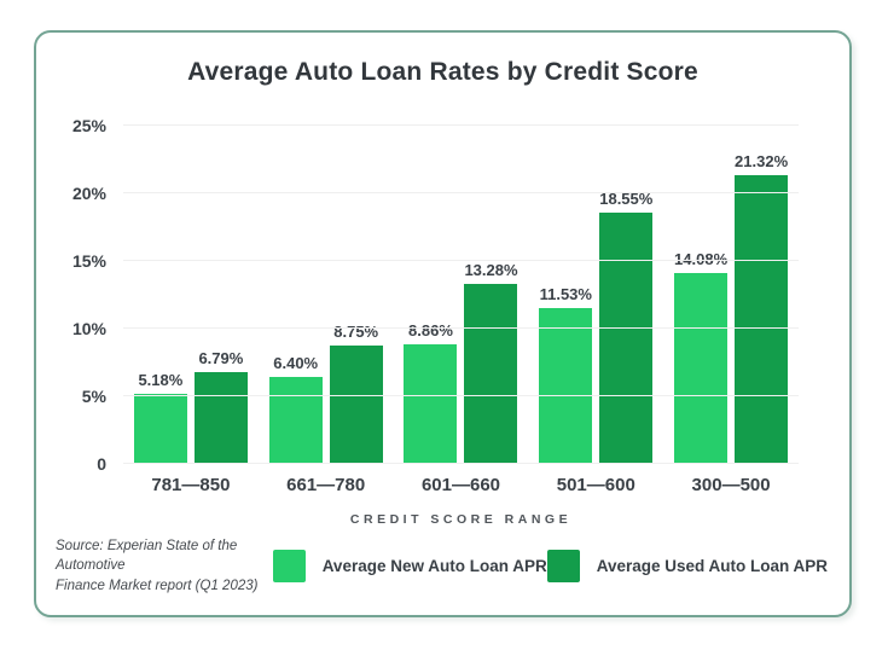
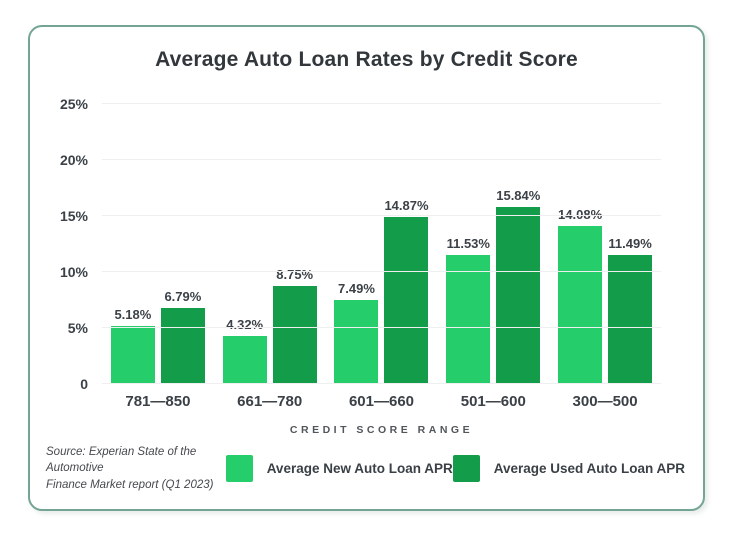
Average New Auto Loan APR/661—780: 6.40% -> 4.32%
Average New Auto Loan APR/601—660: 8.86% -> 7.49%
Average Used Auto Loan APR/601—660: 13.28% -> 14.87%
Average Used Auto Loan APR/501—600: 18.55% -> 15.84%
Average Used Auto Loan APR/300—500: 21.32% -> 11.49%
